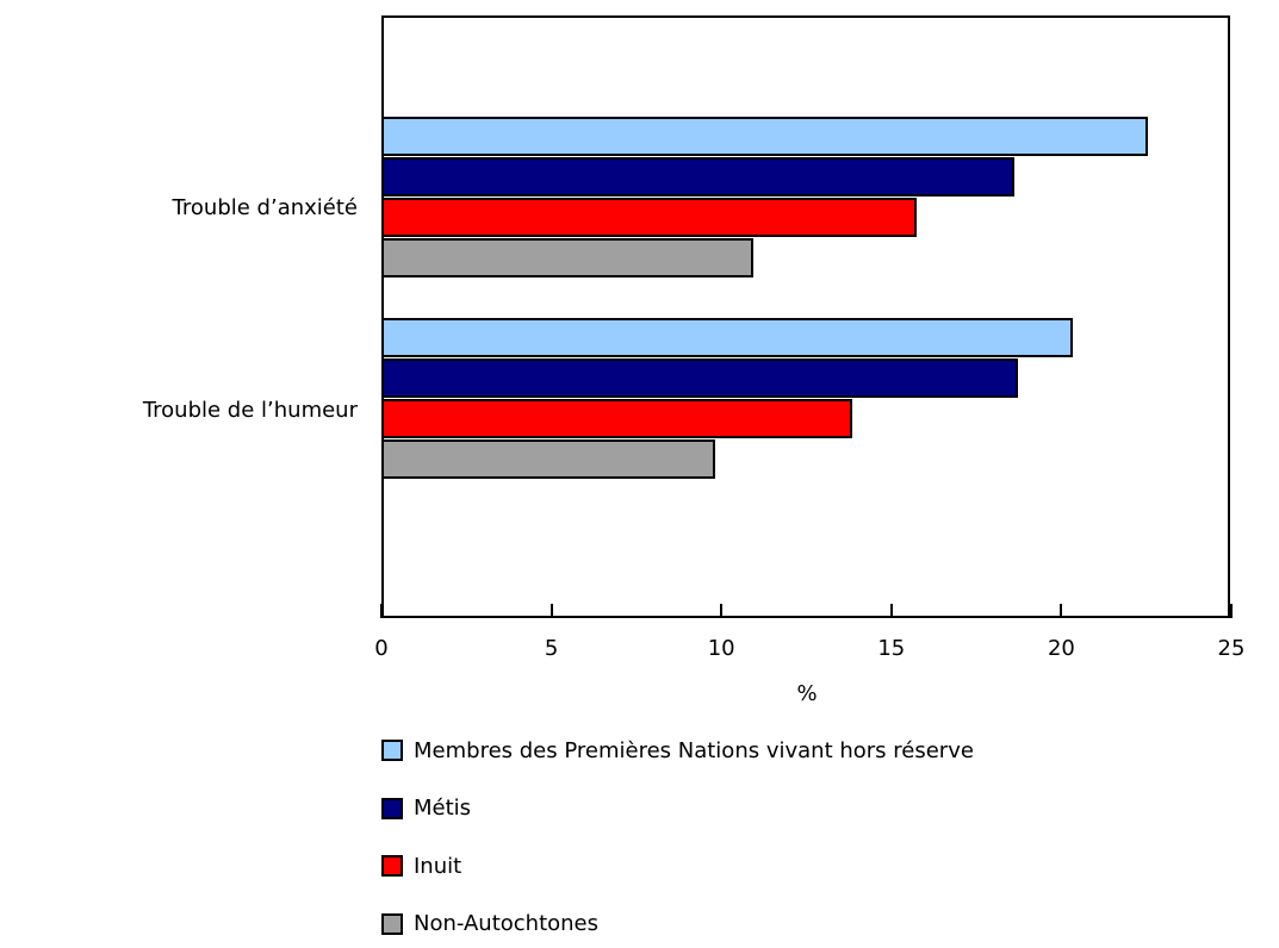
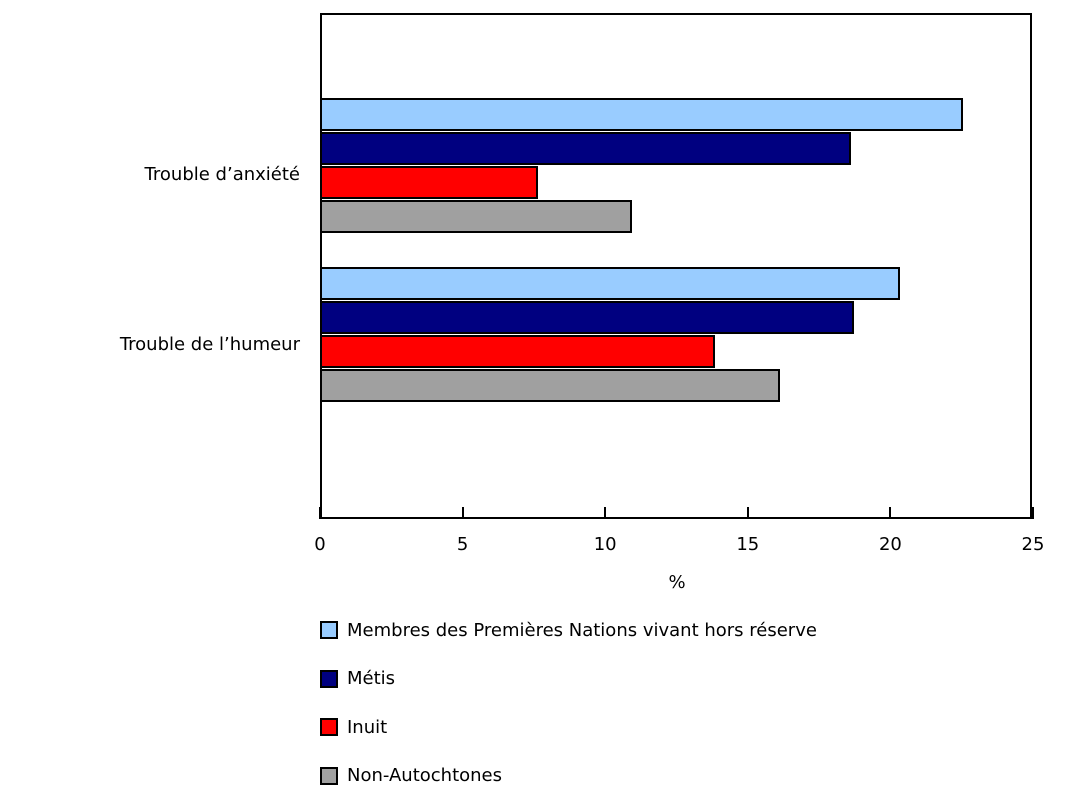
Inuit/Trouble d’anxiété: 15.7 -> 7.6
Non-Autochtones/Trouble de l’humeur: 9.8 -> 16.1
